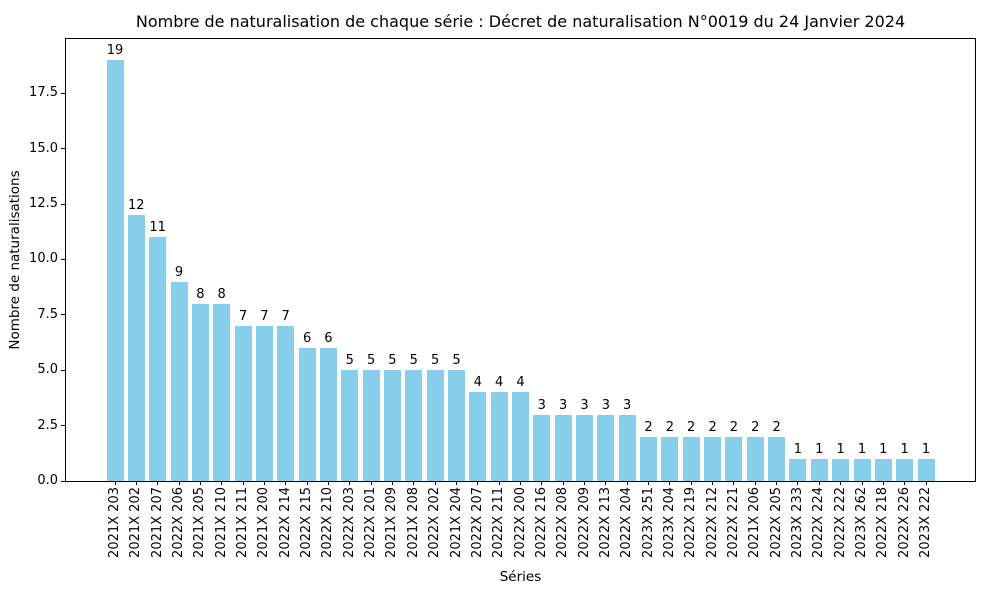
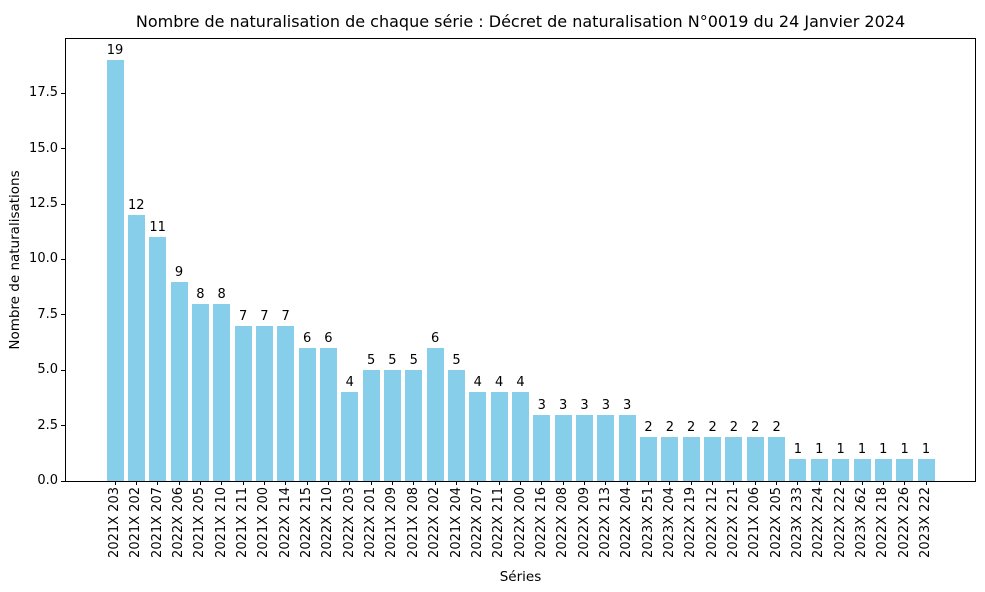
2022X 203: 5 -> 4
2022X 202: 5 -> 6
